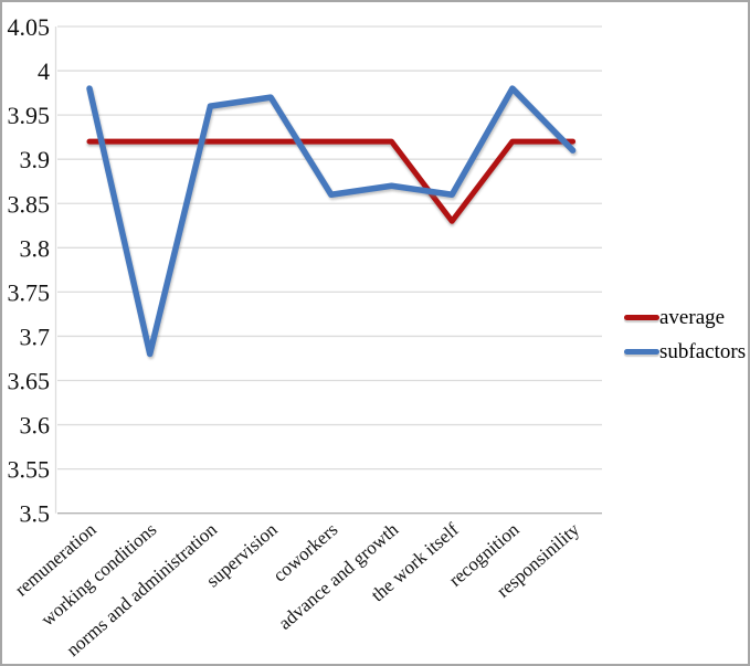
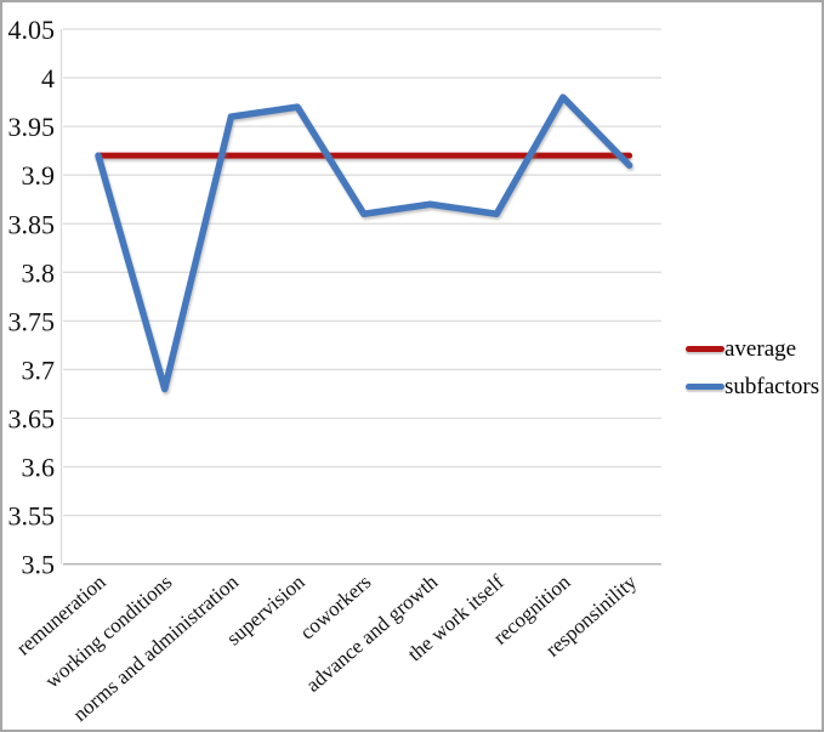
subfactors/remuneration: 3.98 -> 3.92
average/the work itself: 3.83 -> 3.92
